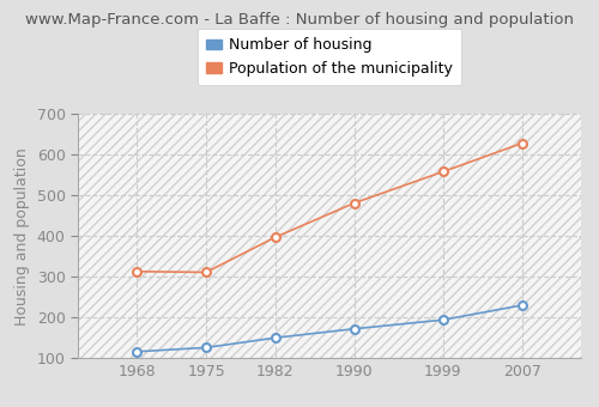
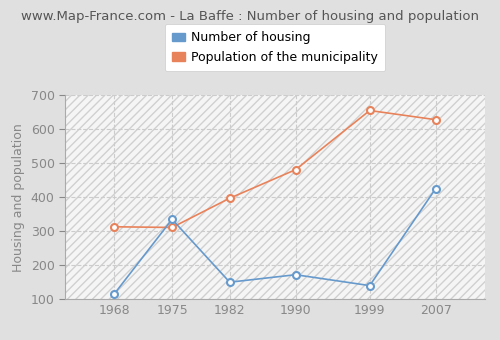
Number of housing/1975: 126 -> 335
Number of housing/1999: 194 -> 140
Population of the municipality/1999: 558 -> 655
Number of housing/2007: 230 -> 425
